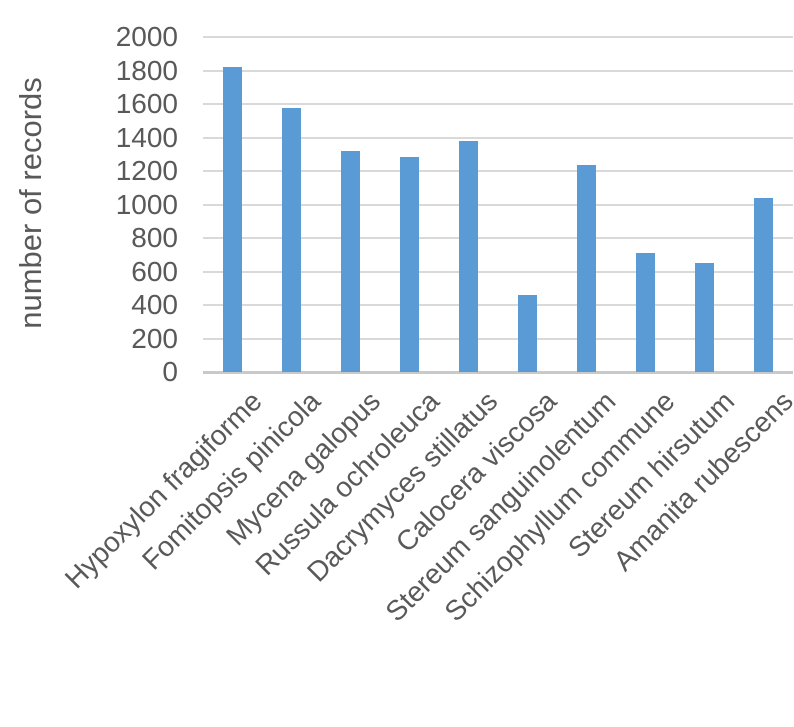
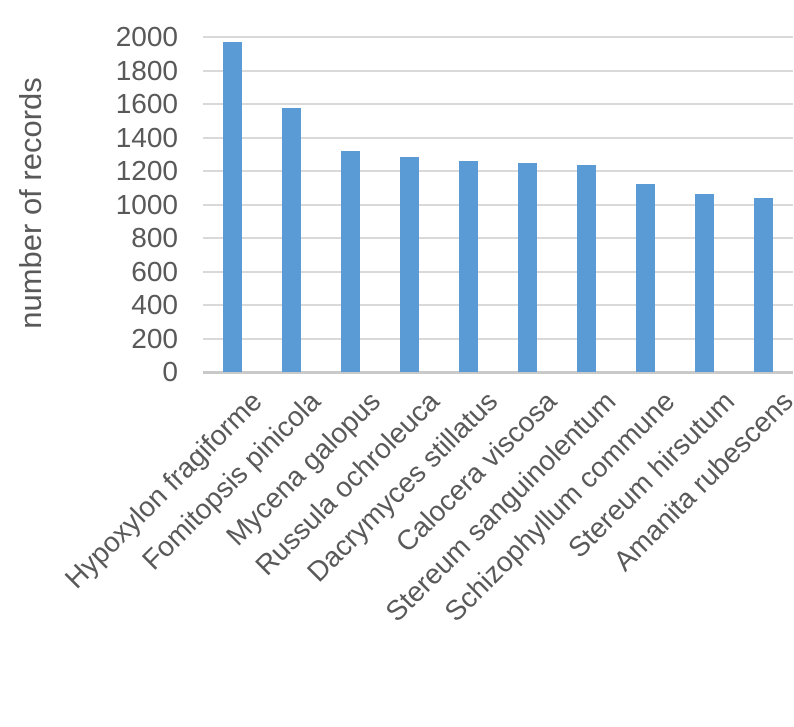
Hypoxylon fragiforme: 1820 -> 1970
Dacrymyces stillatus: 1380 -> 1260
Calocera viscosa: 460 -> 1240
Schizophyllum commune: 710 -> 1120
Stereum hirsutum: 650 -> 1060
